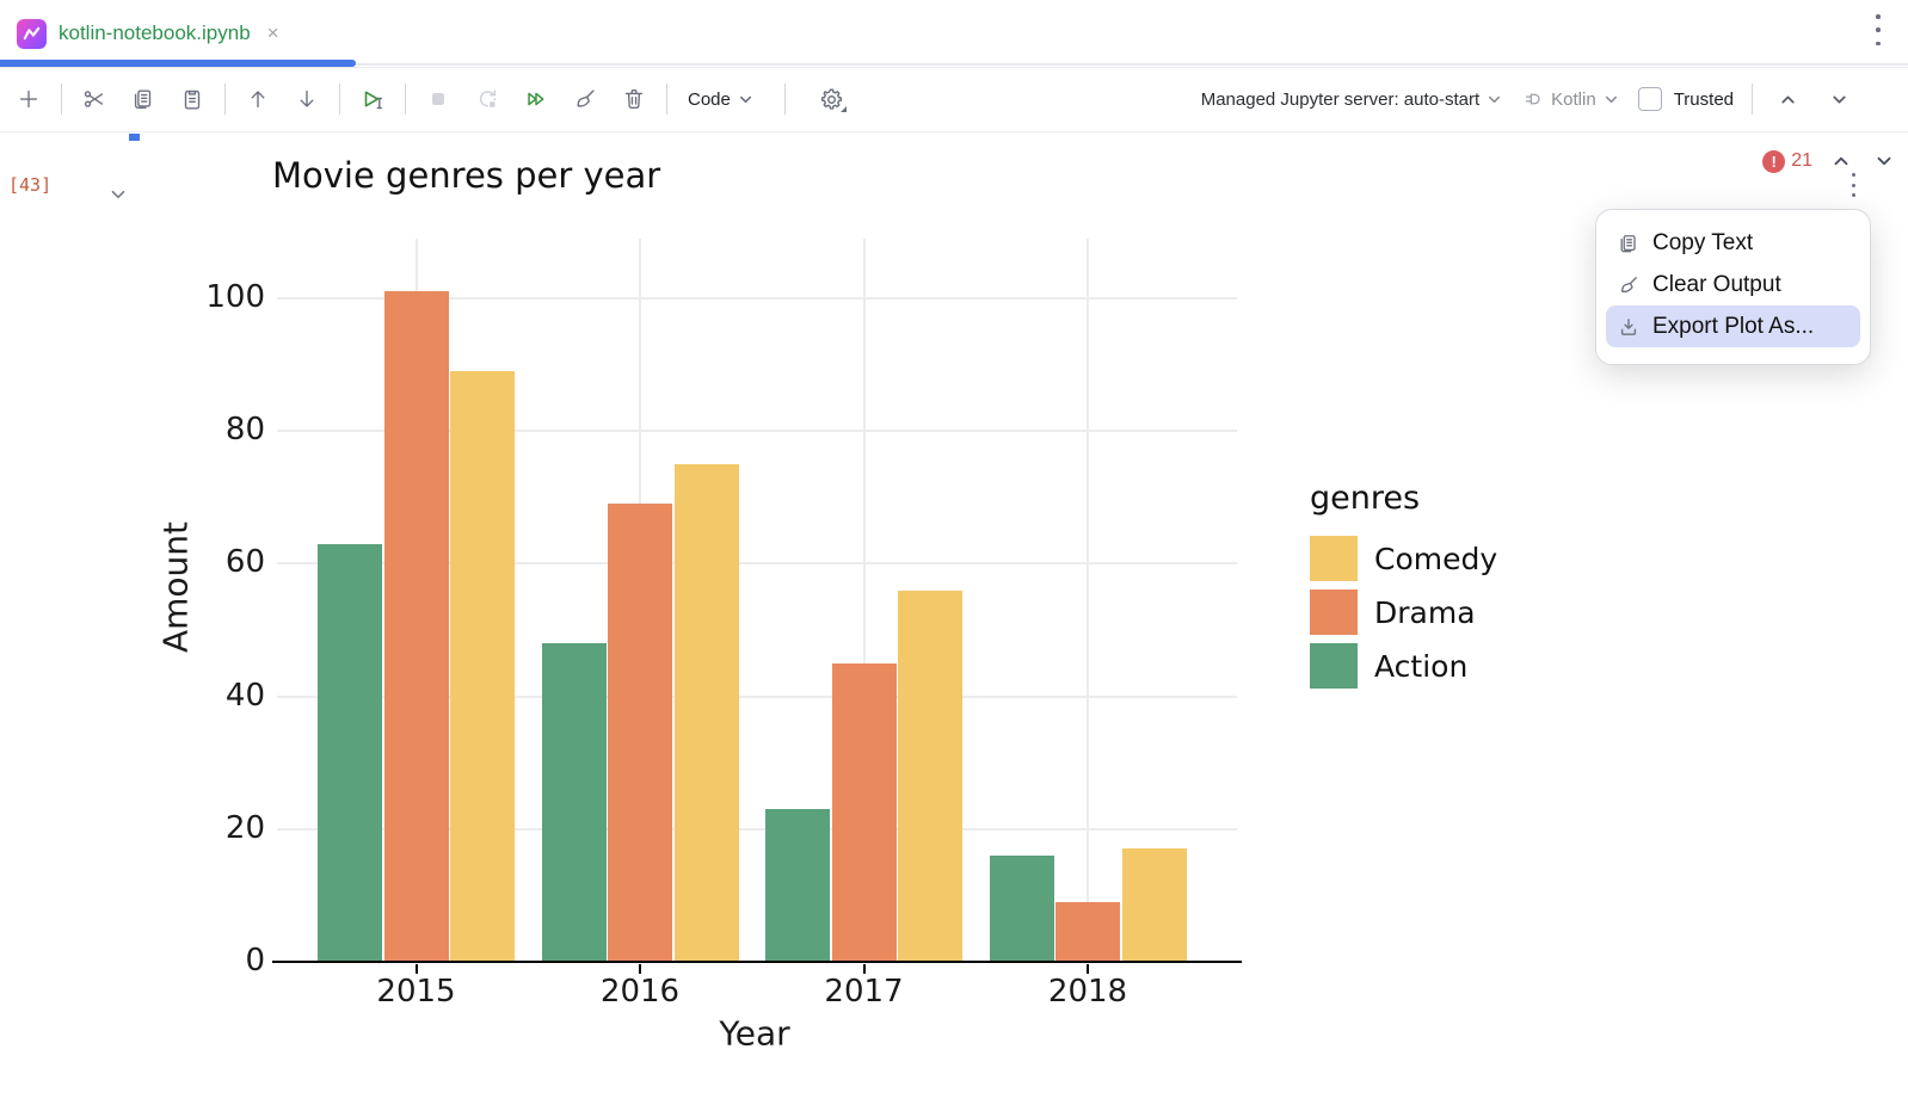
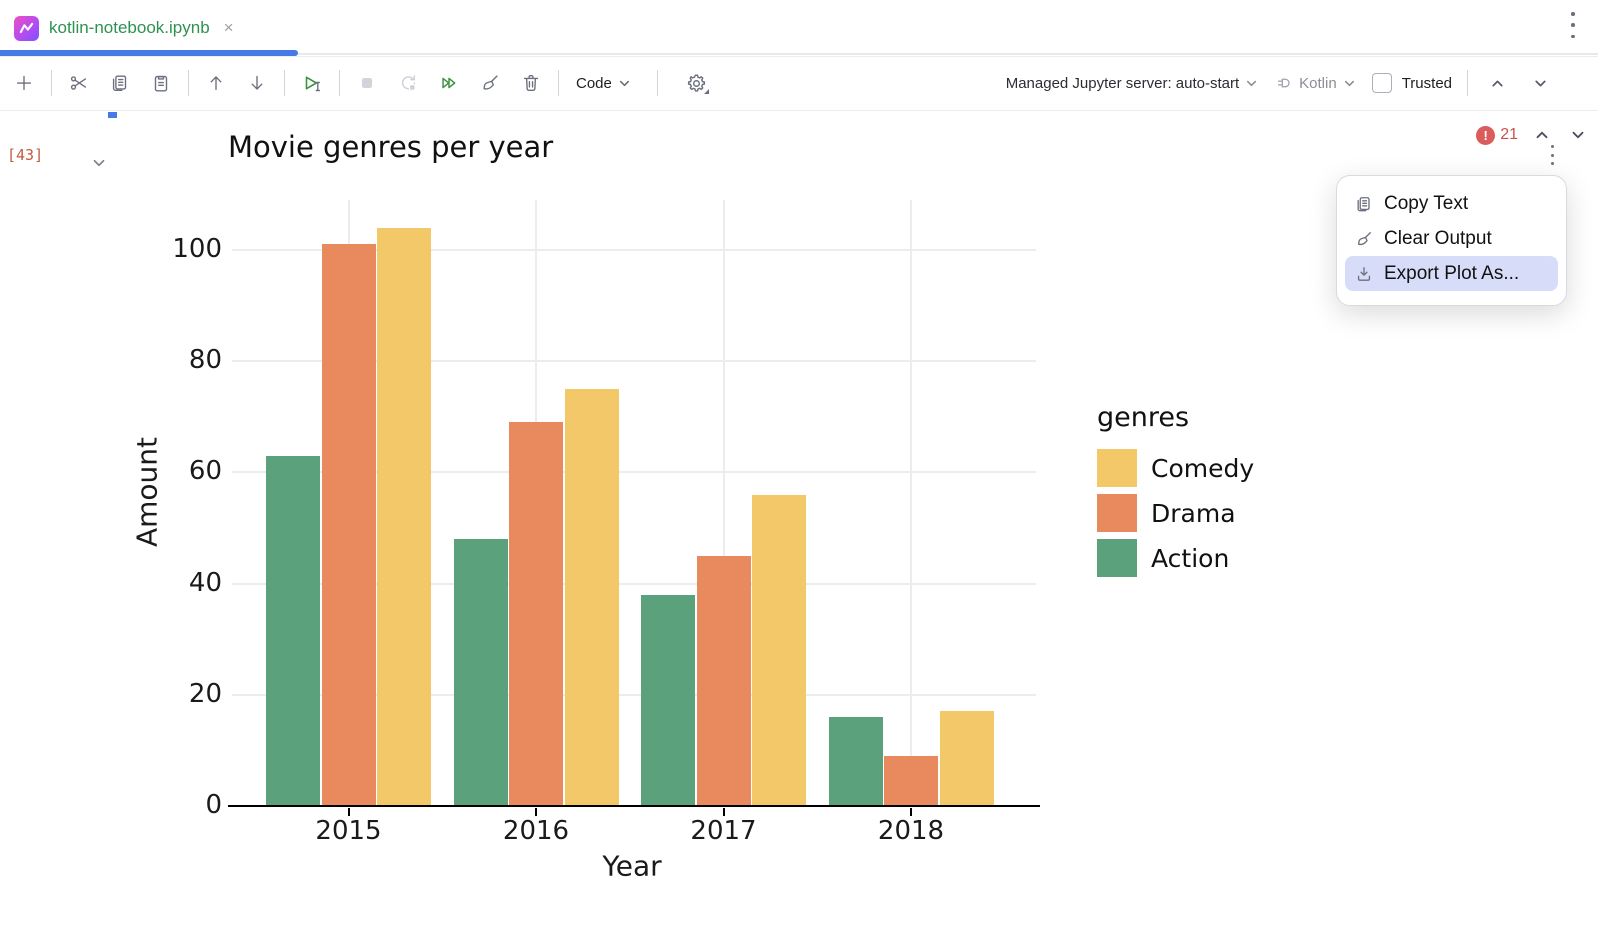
Comedy/2015: 89 -> 104
Action/2017: 23 -> 38
